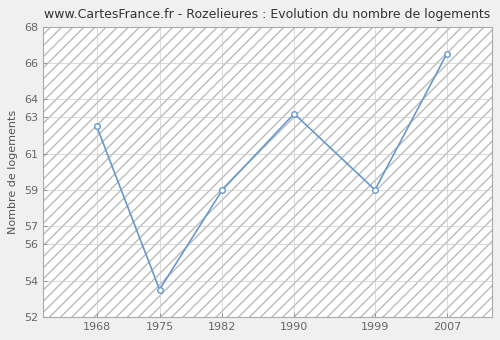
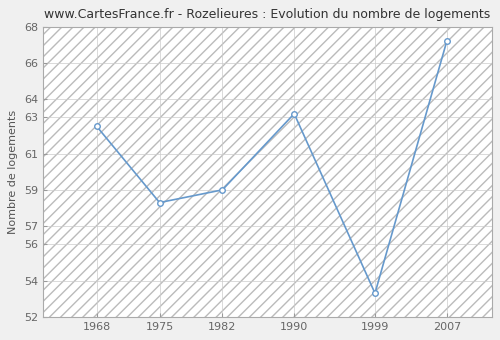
1975: 53.5 -> 58.3
1999: 59.0 -> 53.3
2007: 66.5 -> 67.2
